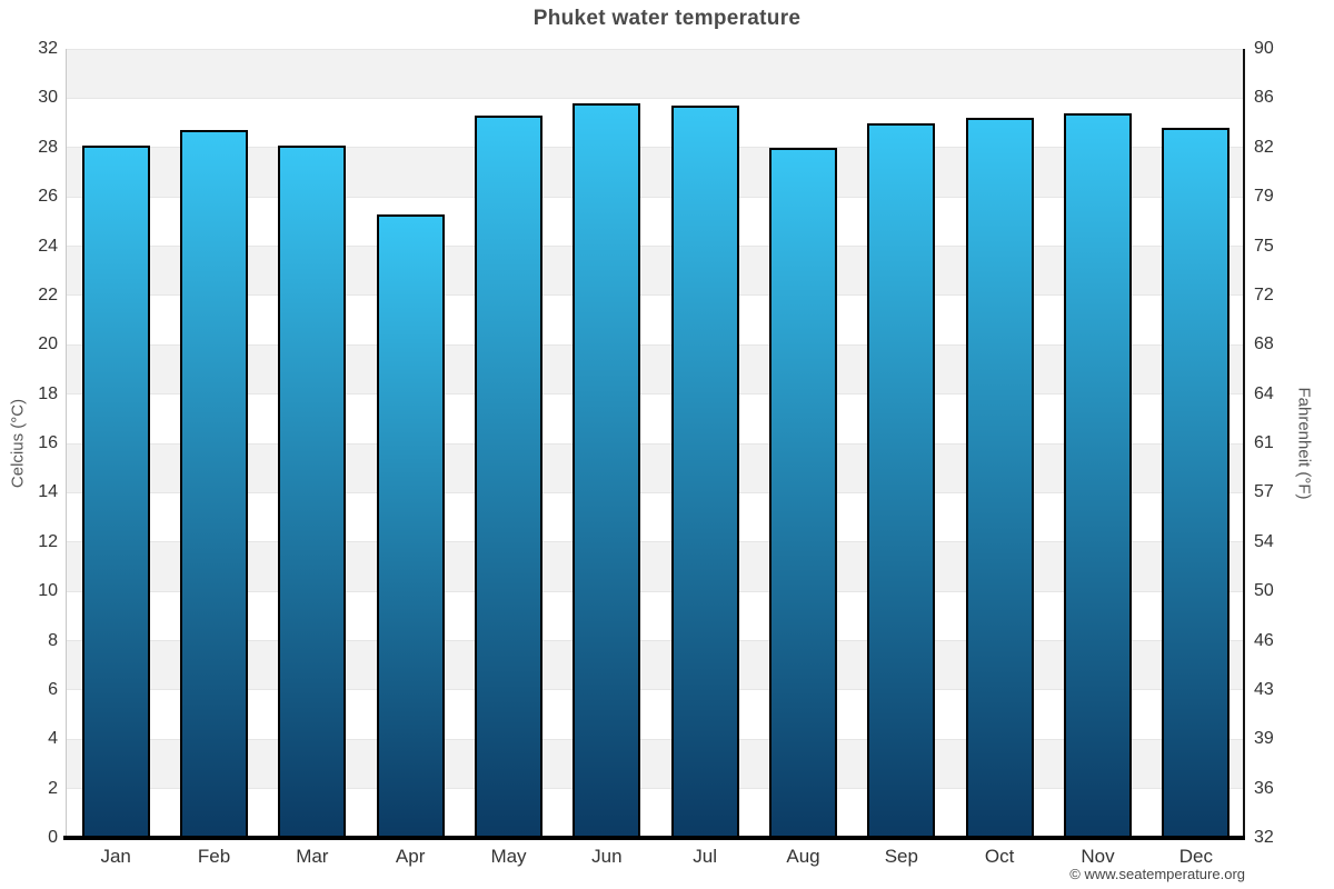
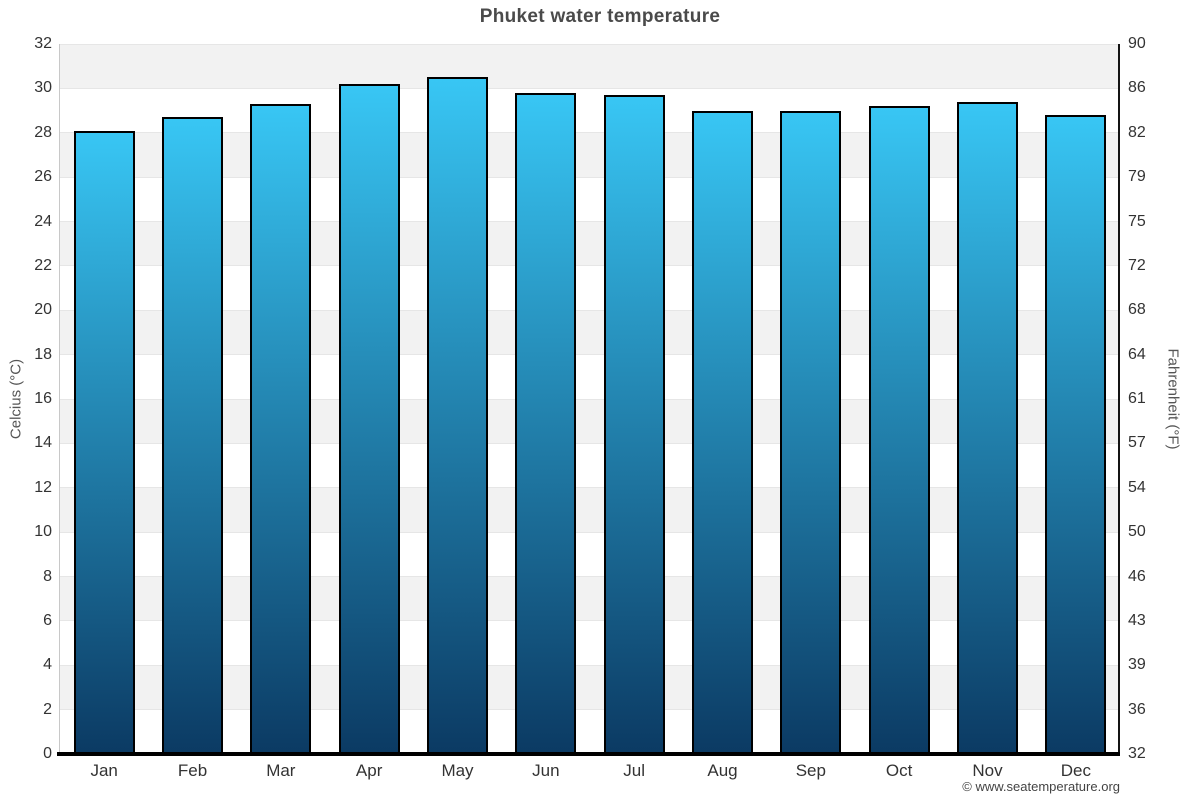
Mar: 28.1 -> 29.3
Apr: 25.3 -> 30.2
May: 29.3 -> 30.5
Aug: 28.0 -> 29.0
